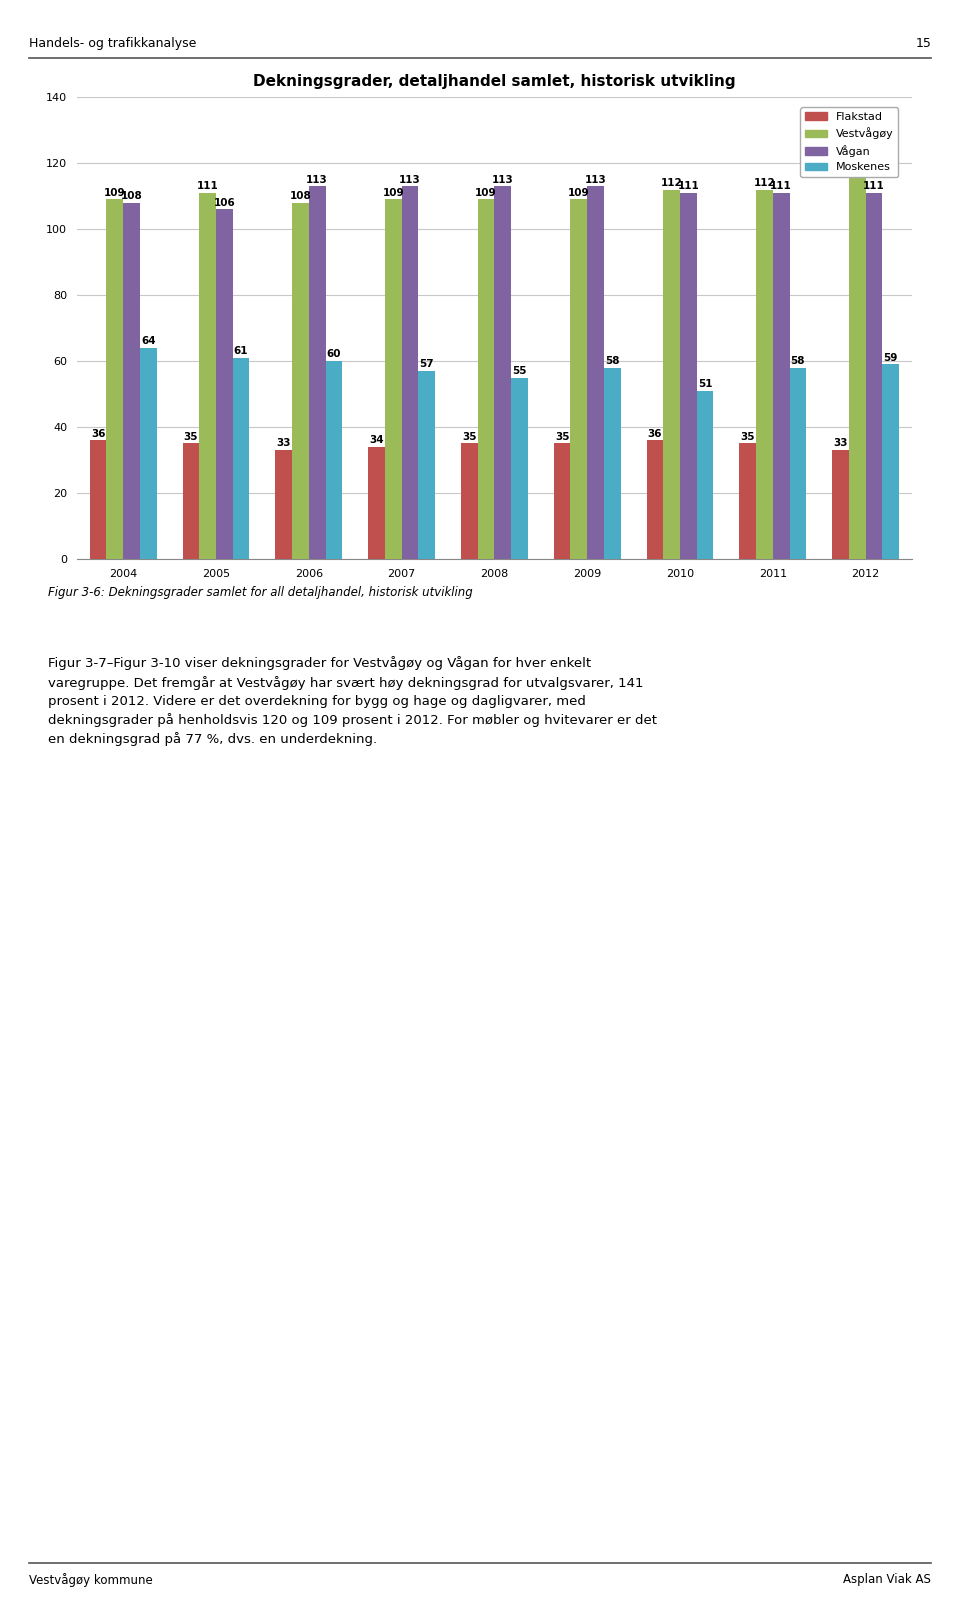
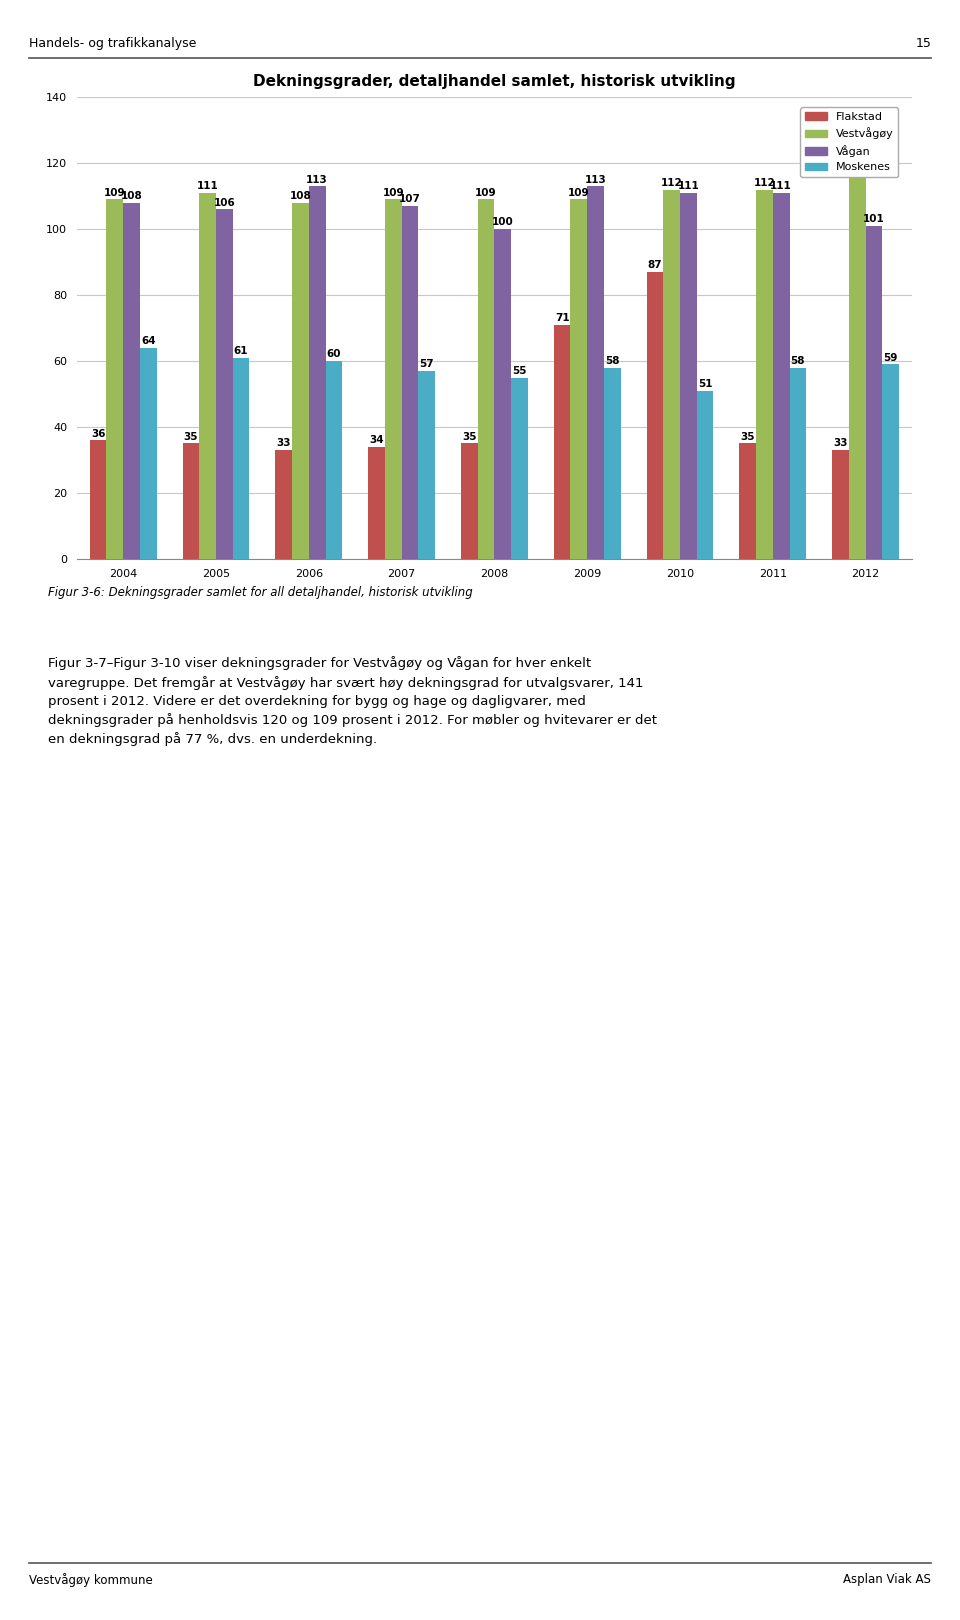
Vågan/2007: 113 -> 107
Vågan/2008: 113 -> 100
Flakstad/2009: 35 -> 71
Flakstad/2010: 36 -> 87
Vågan/2012: 111 -> 101
